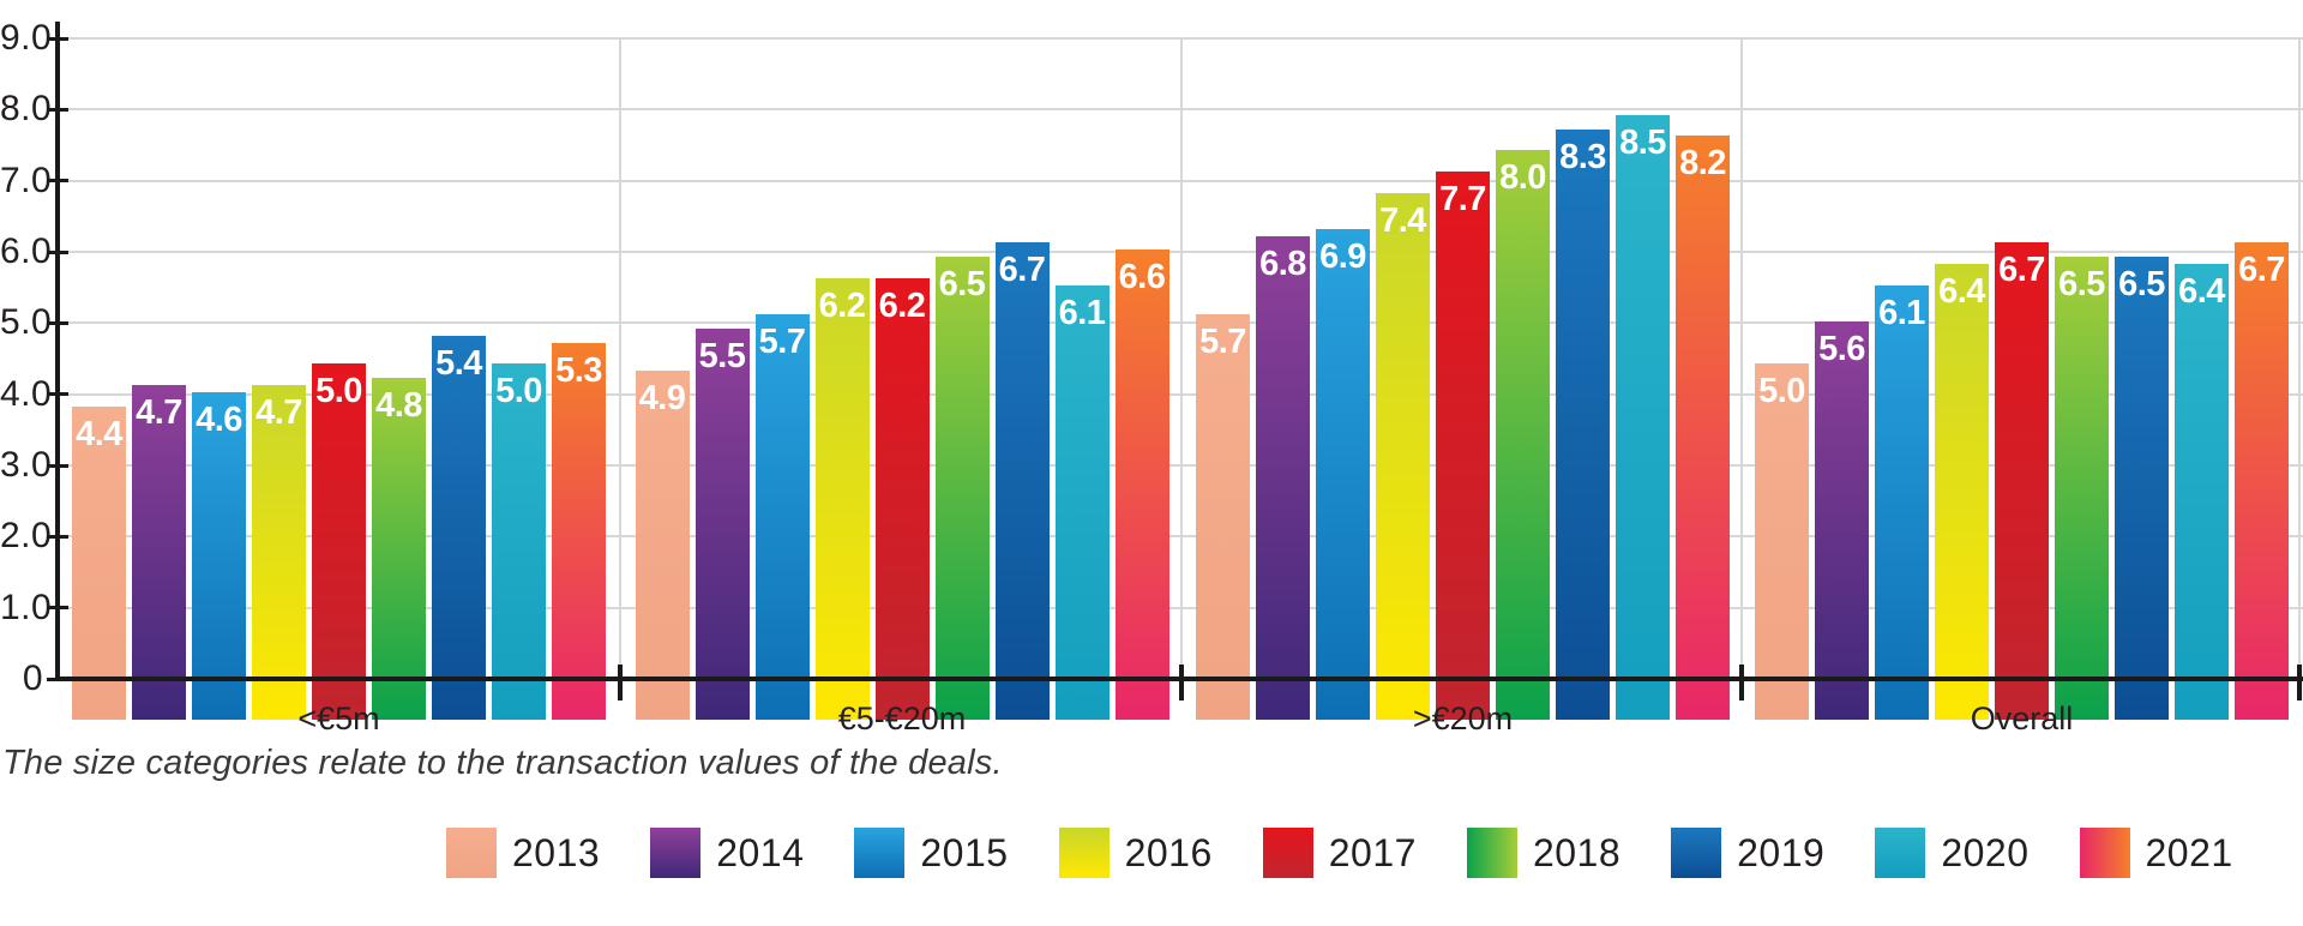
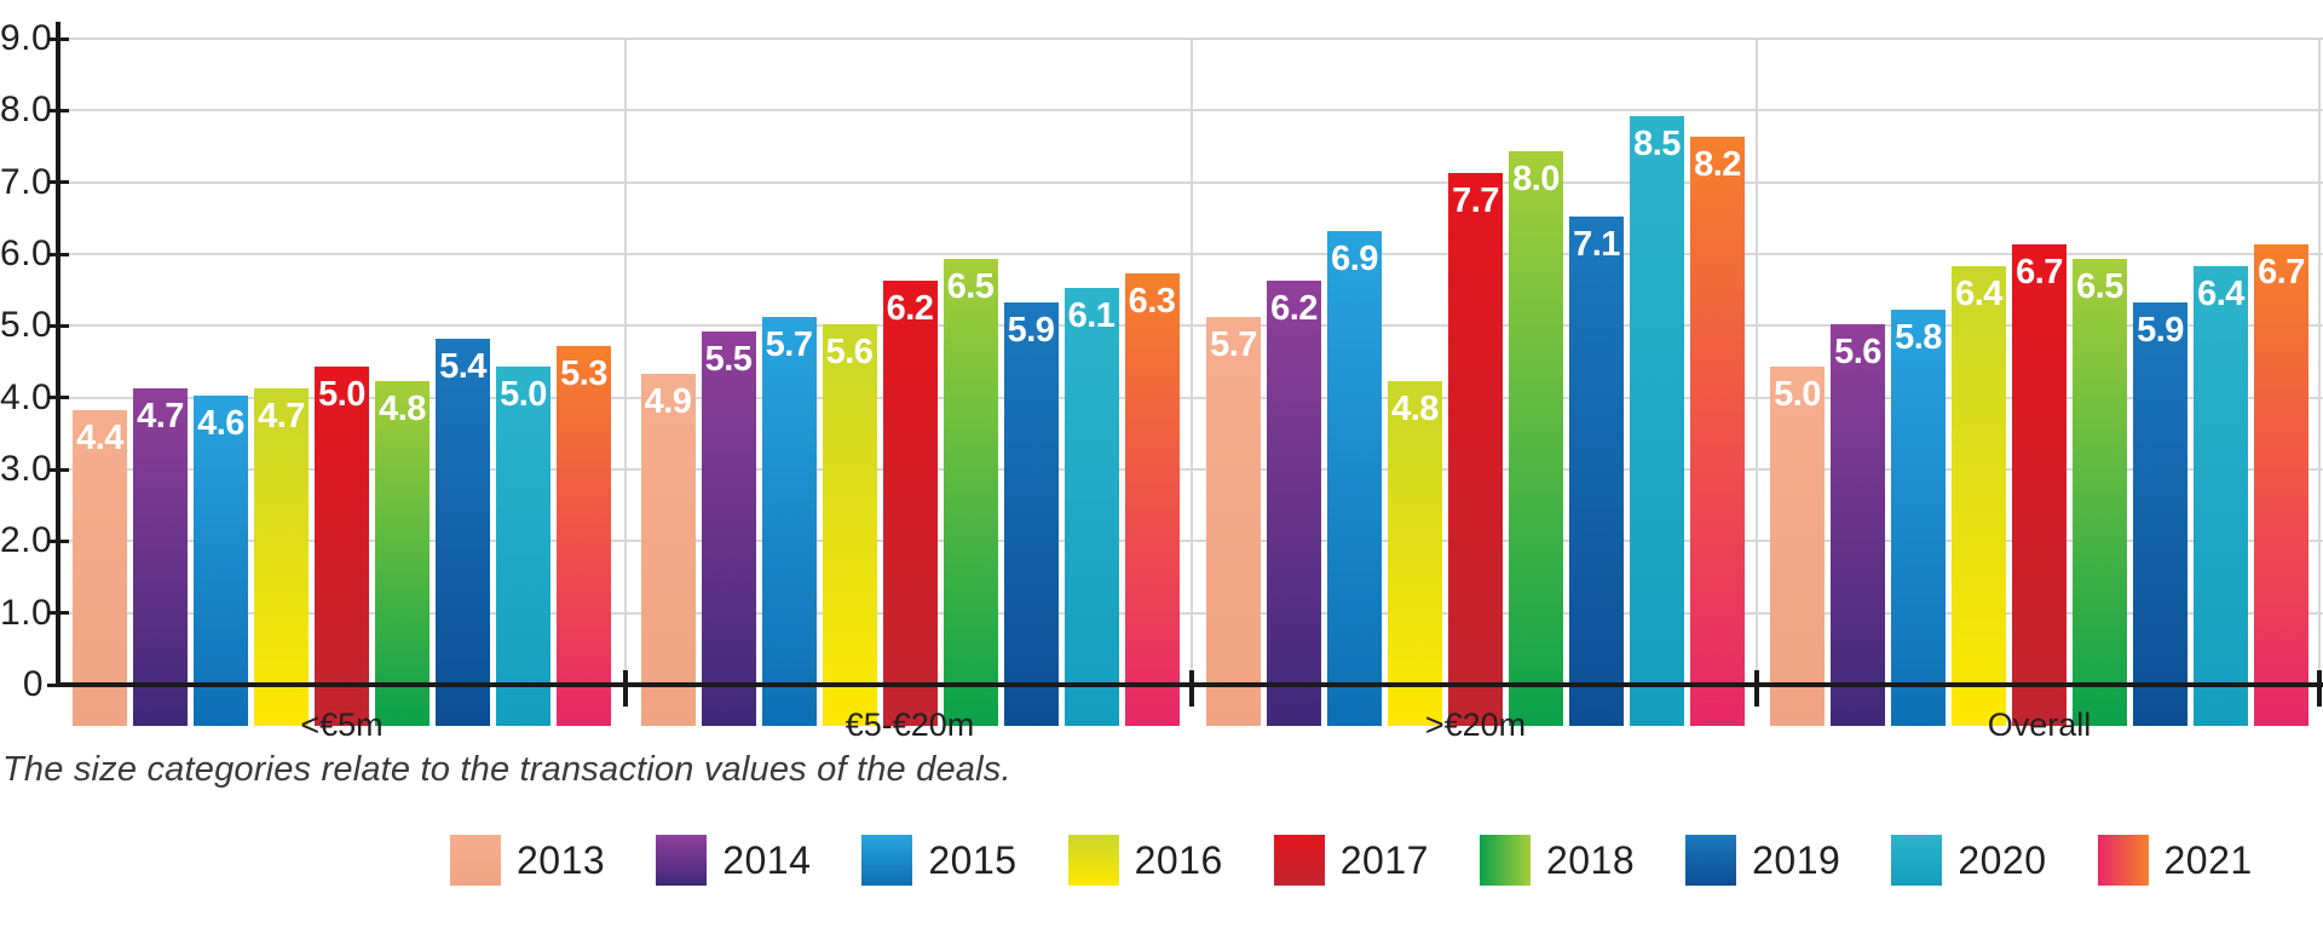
2016/€5-€20m: 6.2 -> 5.6
2019/€5-€20m: 6.7 -> 5.9
2021/€5-€20m: 6.6 -> 6.3
2014/>€20m: 6.8 -> 6.2
2016/>€20m: 7.4 -> 4.8
2019/>€20m: 8.3 -> 7.1
2015/Overall: 6.1 -> 5.8
2019/Overall: 6.5 -> 5.9
